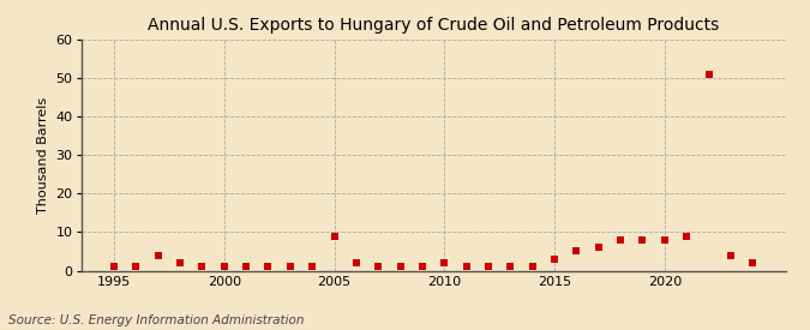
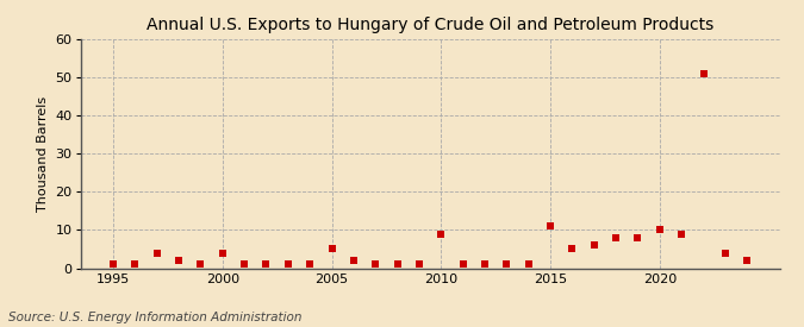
2000: 1 -> 4
2005: 9 -> 5
2010: 2 -> 9
2015: 3 -> 11
2020: 8 -> 10
